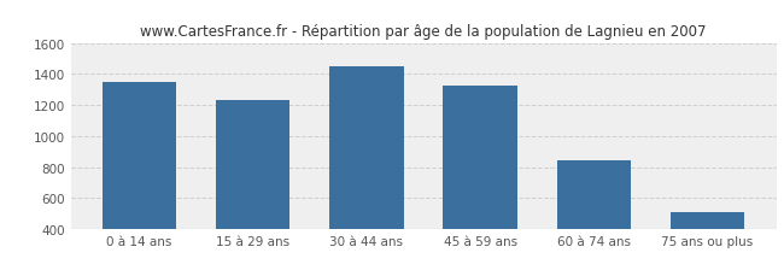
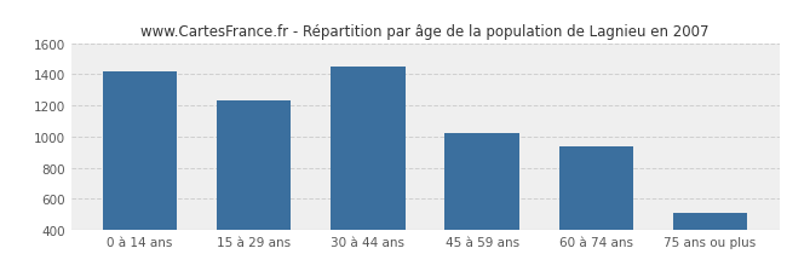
0 à 14 ans: 1350 -> 1420
45 à 59 ans: 1320 -> 1020
60 à 74 ans: 840 -> 940
